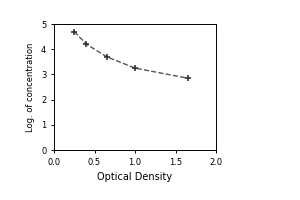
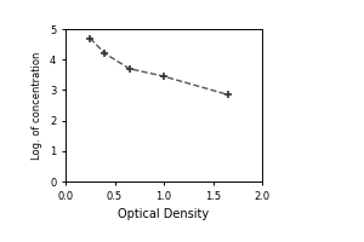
1.0: 3.25 -> 3.45
